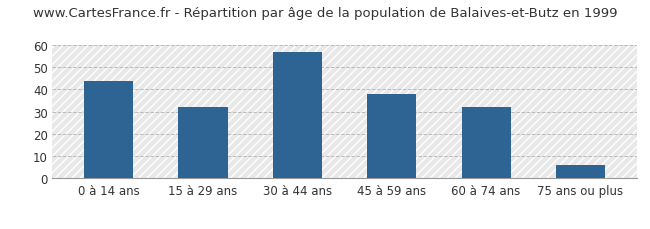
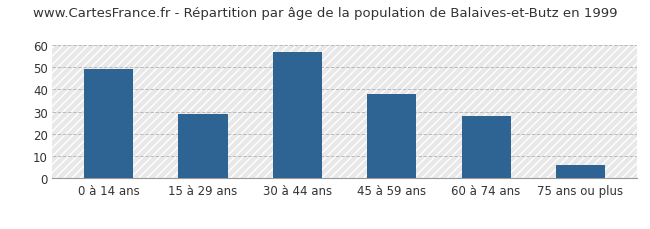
0 à 14 ans: 44 -> 49
15 à 29 ans: 32 -> 29
60 à 74 ans: 32 -> 28
